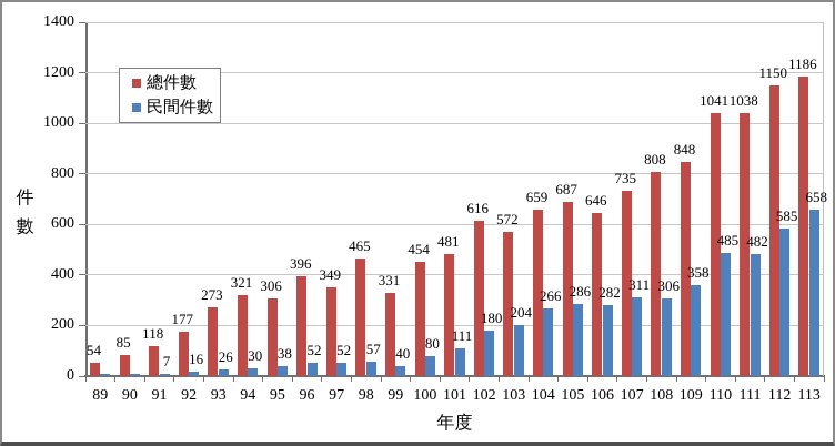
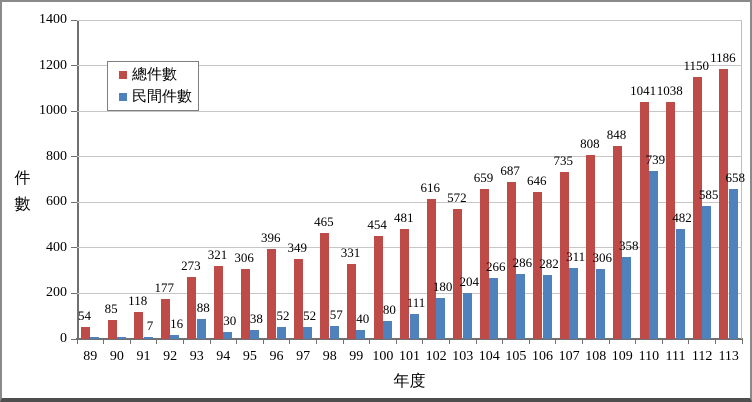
民間件數/93: 26 -> 88
民間件數/110: 485 -> 739
